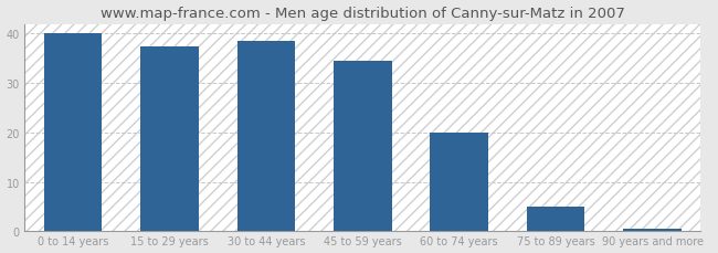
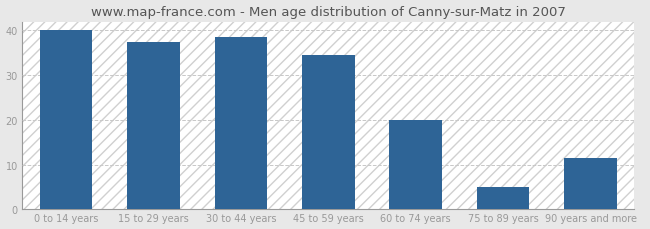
90 years and more: 0.5 -> 11.5
